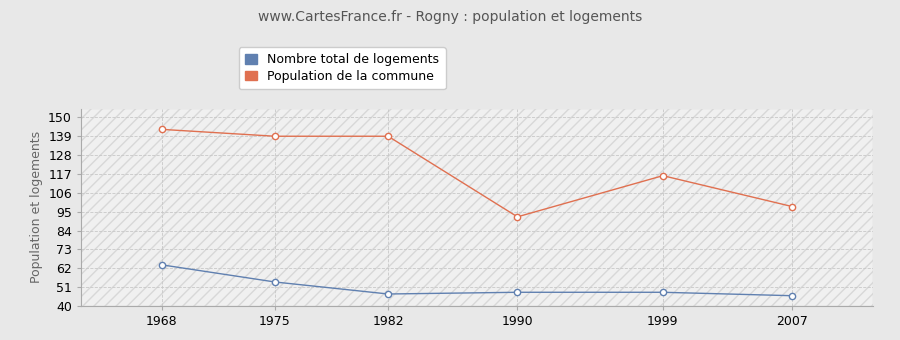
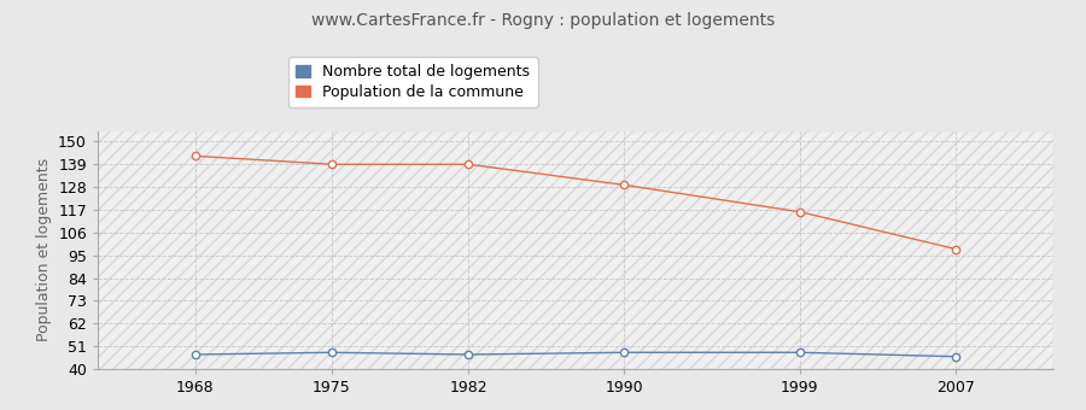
Nombre total de logements/1968: 64 -> 47
Nombre total de logements/1975: 54 -> 48
Population de la commune/1990: 92 -> 129
